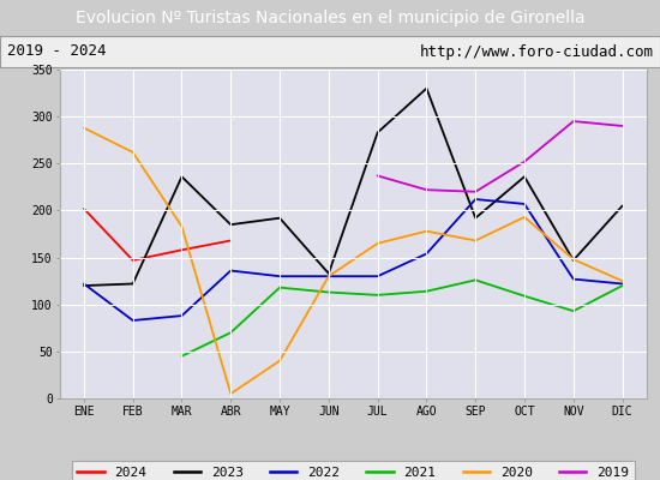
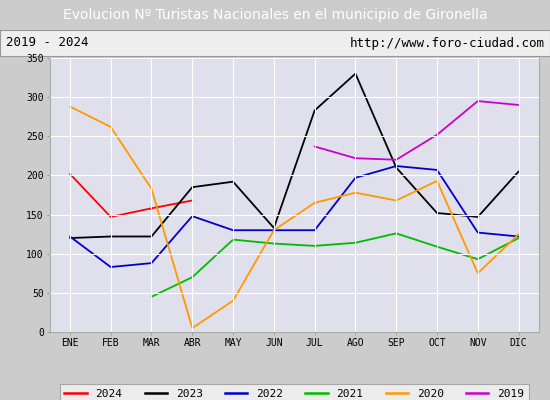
2023/MAR: 236 -> 122
2022/ABR: 136 -> 148
2022/AGO: 154 -> 197
2023/SEP: 192 -> 210
2023/OCT: 236 -> 152
2020/NOV: 148 -> 75
